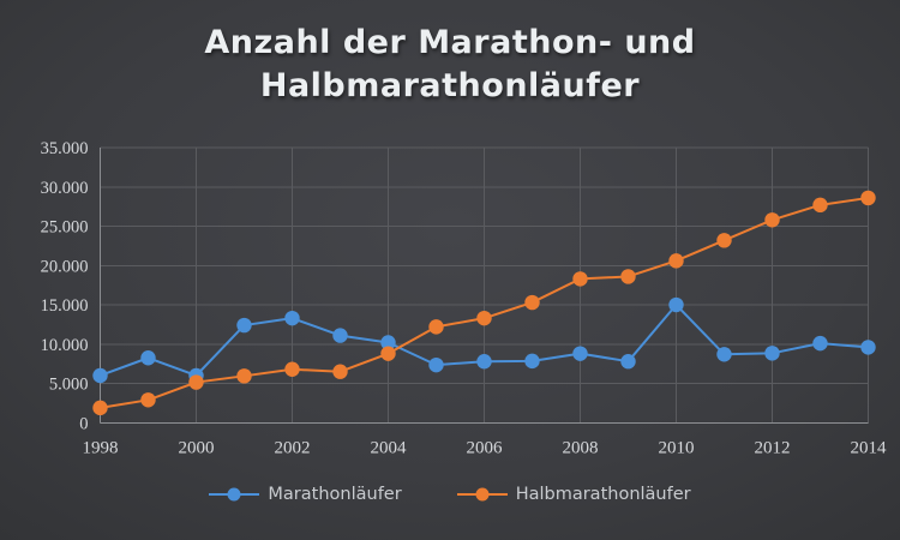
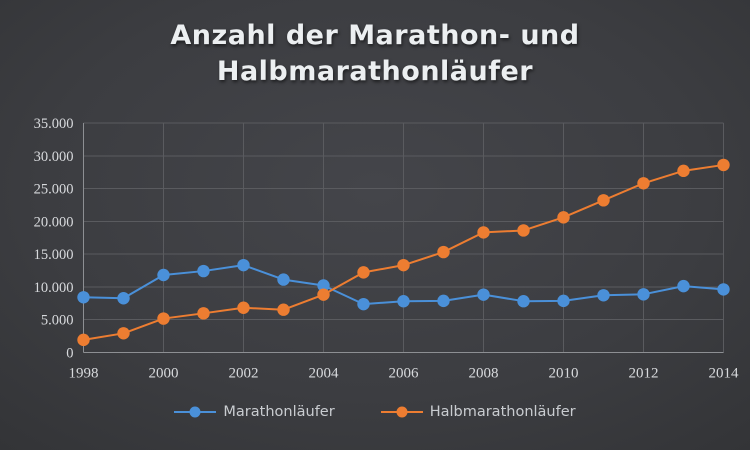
Marathonläufer/1998: 6000 -> 8000
Marathonläufer/2000: 6000 -> 12000
Marathonläufer/2010: 15000 -> 8000
